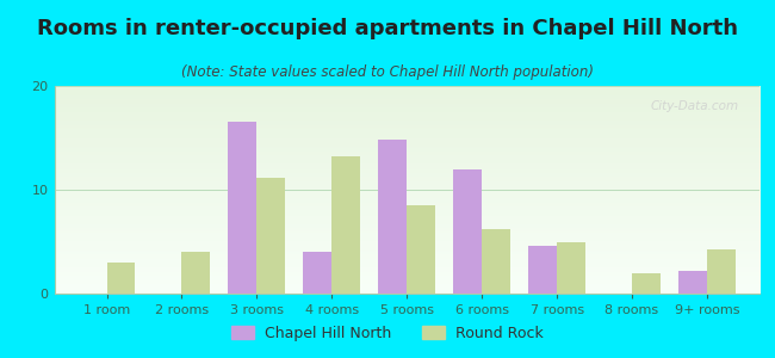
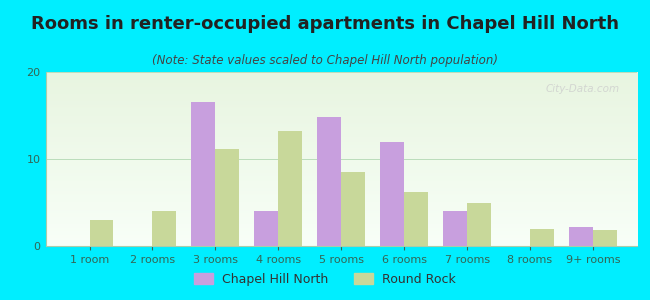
Chapel Hill North/7 rooms: 4.6 -> 4.0
Round Rock/9+ rooms: 4.2 -> 1.8
